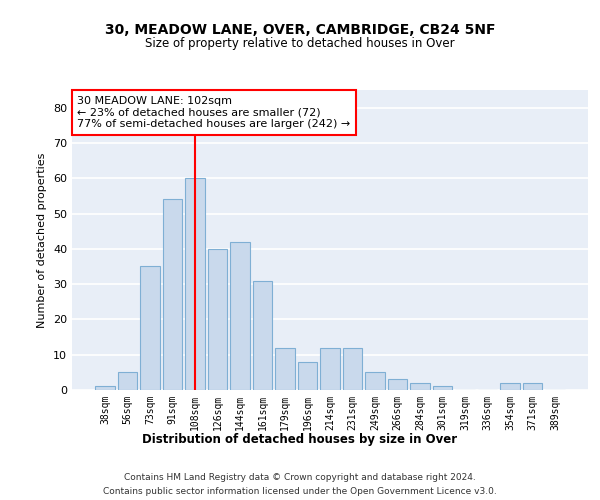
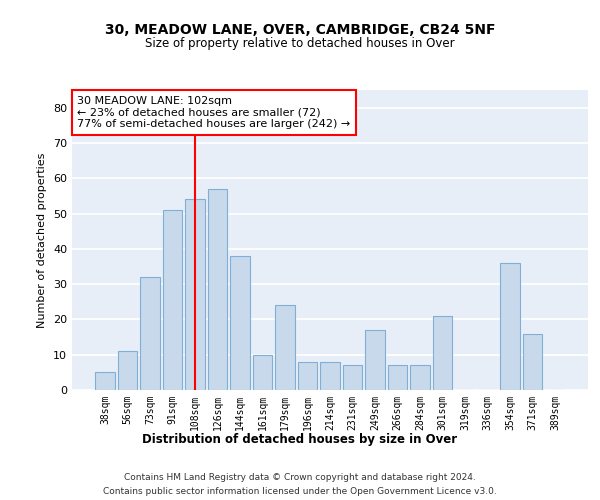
38sqm: 1 -> 5
56sqm: 5 -> 11
73sqm: 35 -> 32
91sqm: 54 -> 51
108sqm: 60 -> 54
126sqm: 40 -> 57
144sqm: 42 -> 38
161sqm: 31 -> 10
179sqm: 12 -> 24
214sqm: 12 -> 8
231sqm: 12 -> 7
249sqm: 5 -> 17
266sqm: 3 -> 7
284sqm: 2 -> 7
301sqm: 1 -> 21
354sqm: 2 -> 36
371sqm: 2 -> 16
